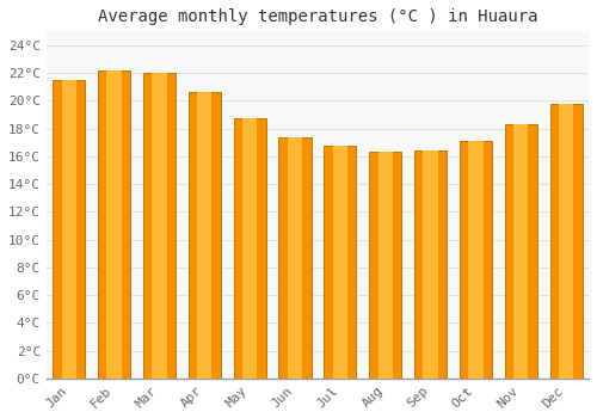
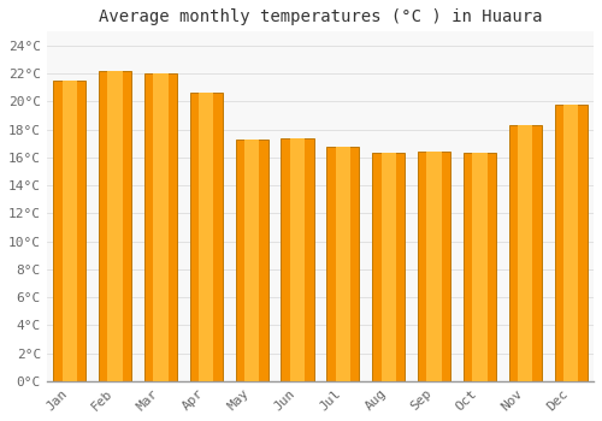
May: 18.7°C -> 17.3°C
Oct: 17.1°C -> 16.3°C
